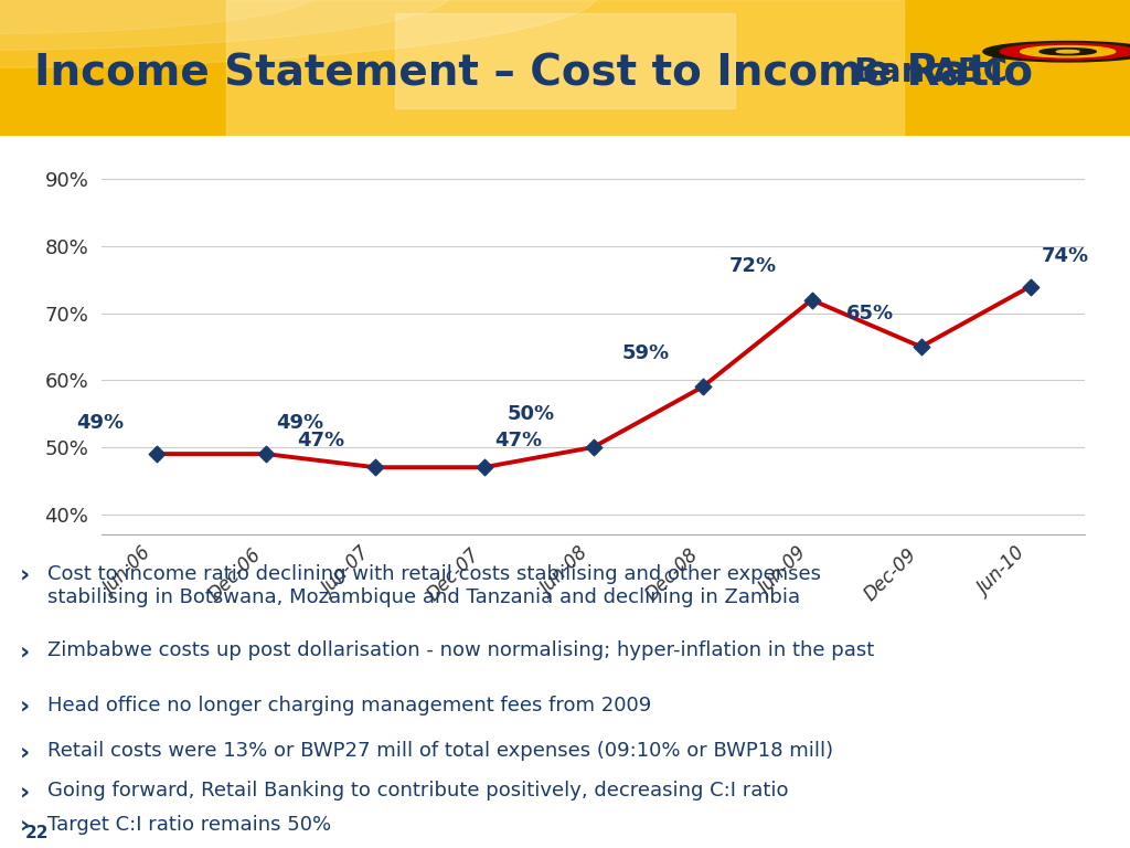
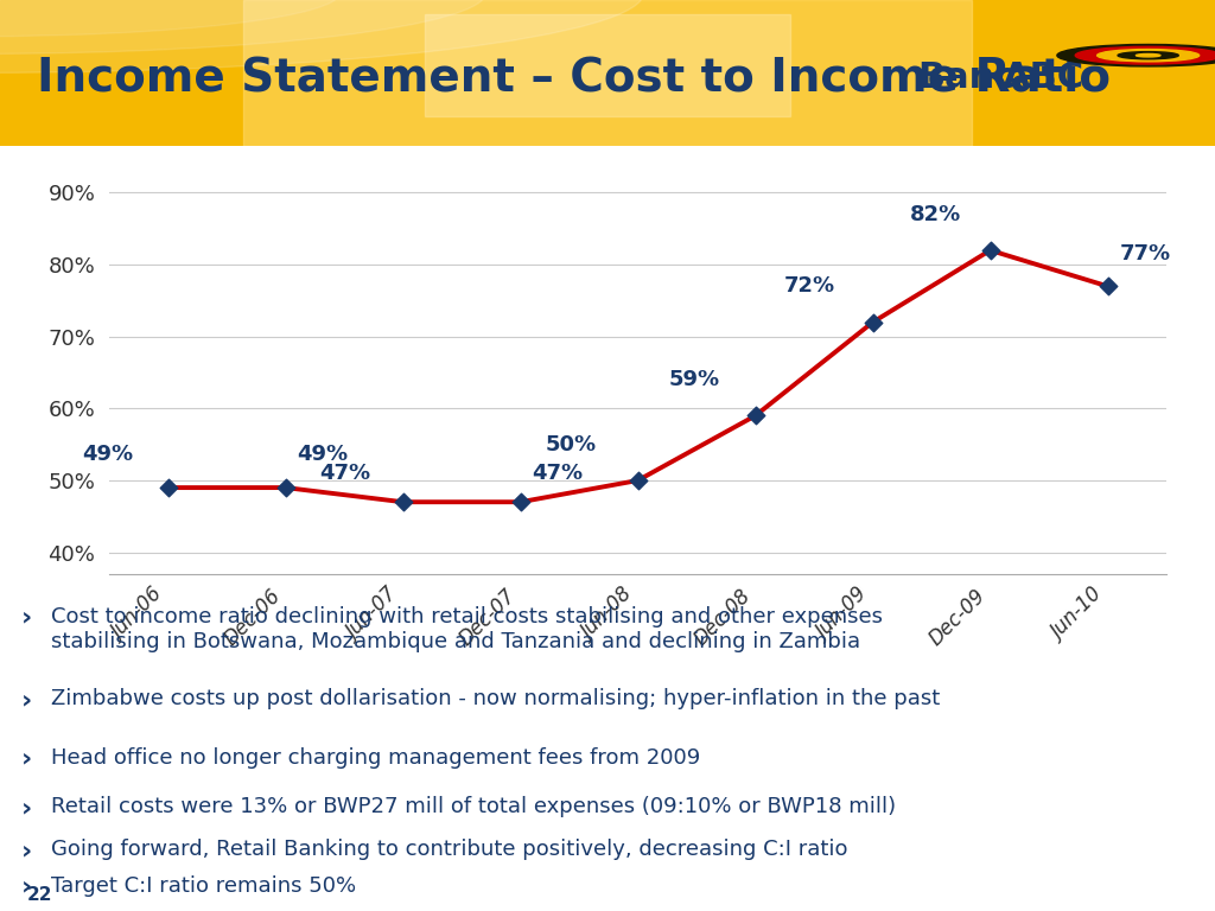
Dec-09: 65% -> 82%
Jun-10: 74% -> 77%
